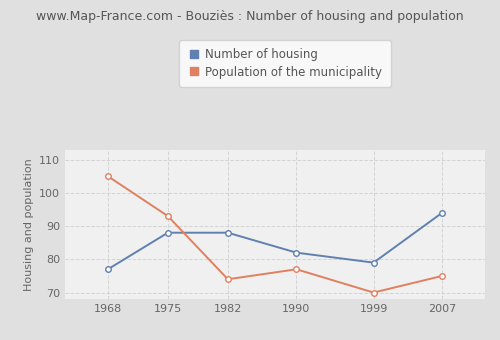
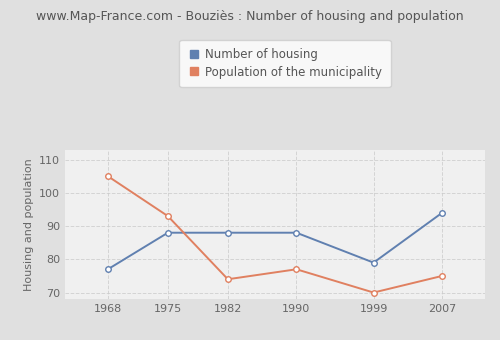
Number of housing/1990: 82 -> 88
